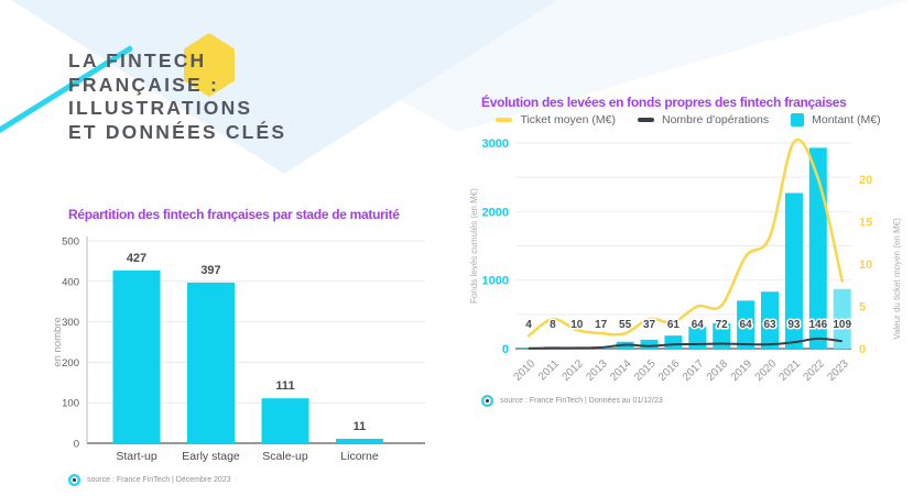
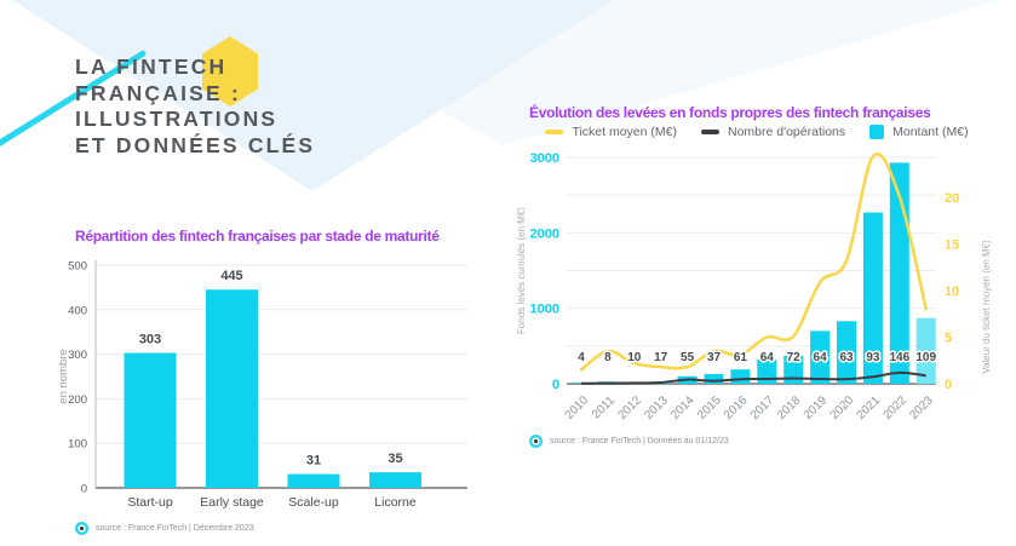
Répartition des fintech françaises par stade de maturité/Start-up: 427 -> 303
Répartition des fintech françaises par stade de maturité/Early stage: 397 -> 445
Répartition des fintech françaises par stade de maturité/Scale-up: 111 -> 31
Répartition des fintech françaises par stade de maturité/Licorne: 11 -> 35
